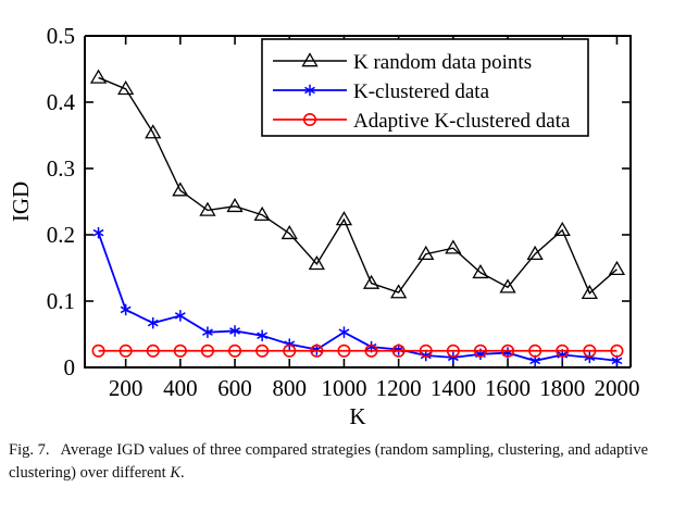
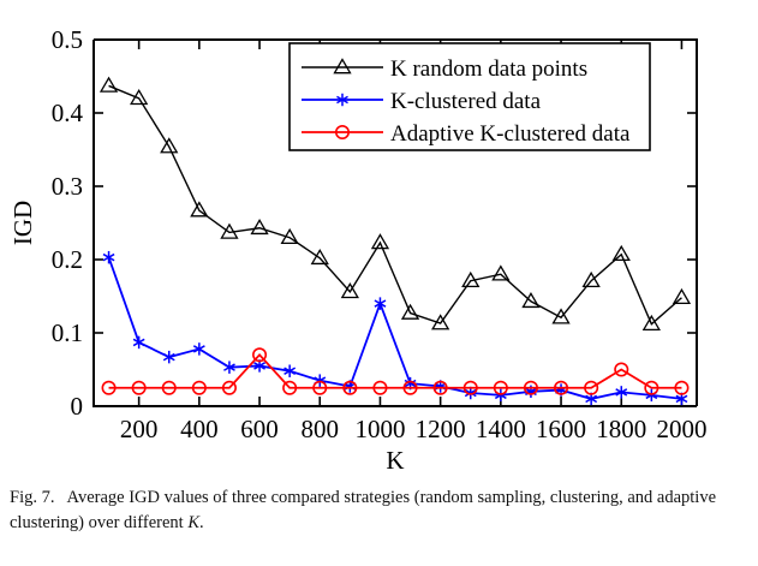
Adaptive K-clustered data/600: 0.03 -> 0.07
K-clustered data/1000: 0.05 -> 0.14
Adaptive K-clustered data/1800: 0.03 -> 0.05
